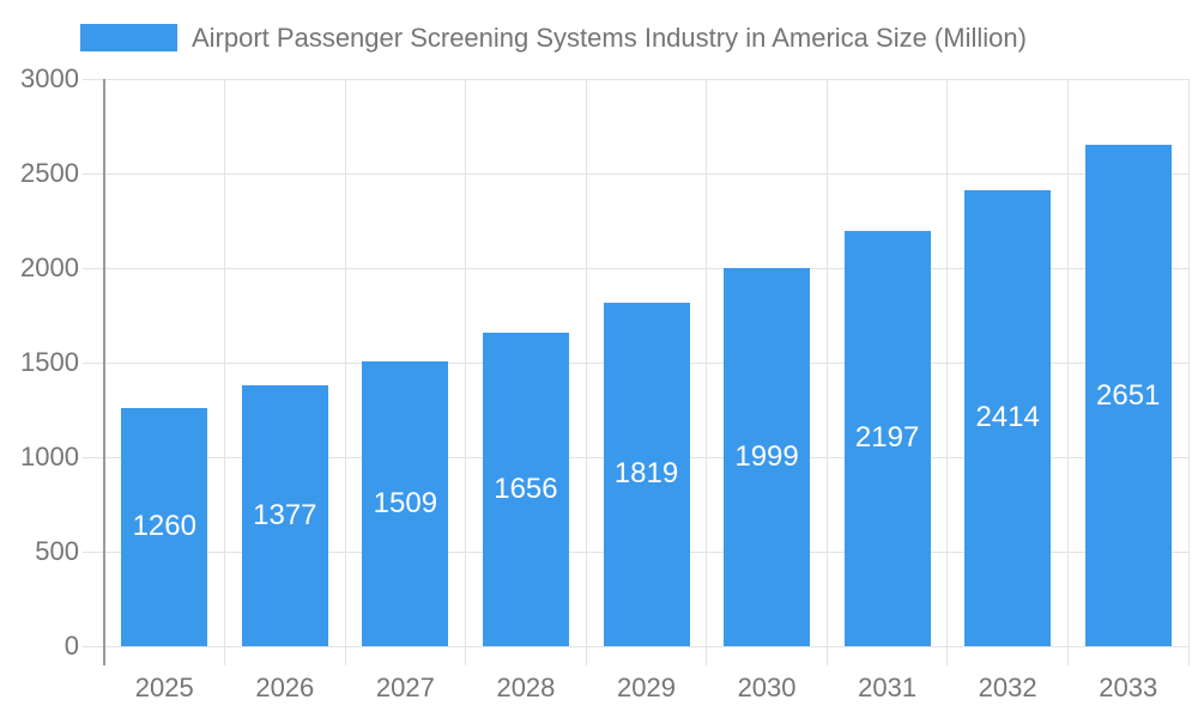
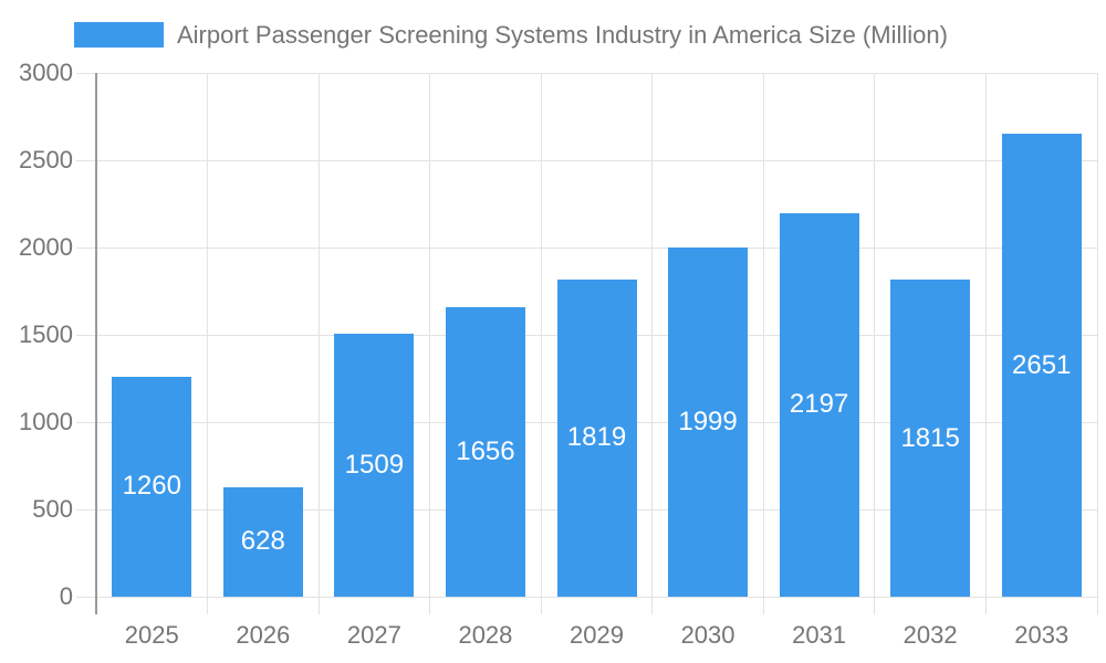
2026: 1377 -> 628
2032: 2414 -> 1815
